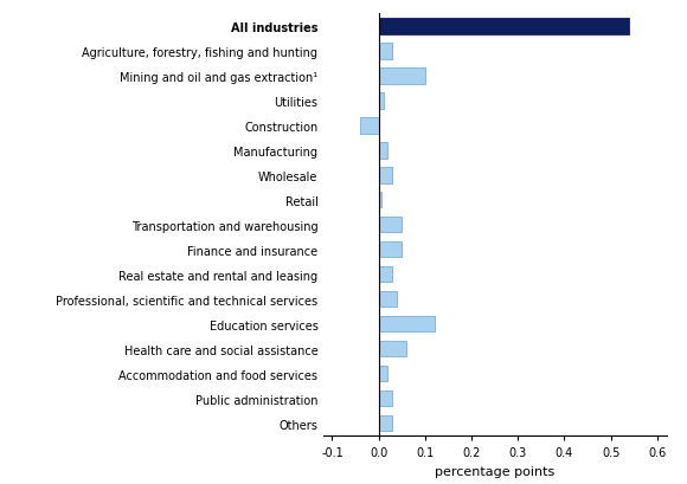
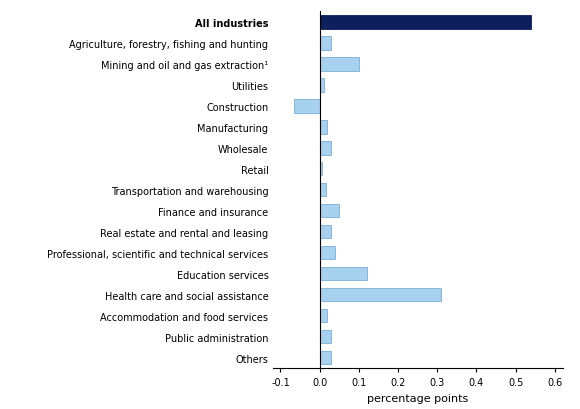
Construction: -0.040 -> -0.065
Transportation and warehousing: 0.050 -> 0.015
Health care and social assistance: 0.060 -> 0.310
